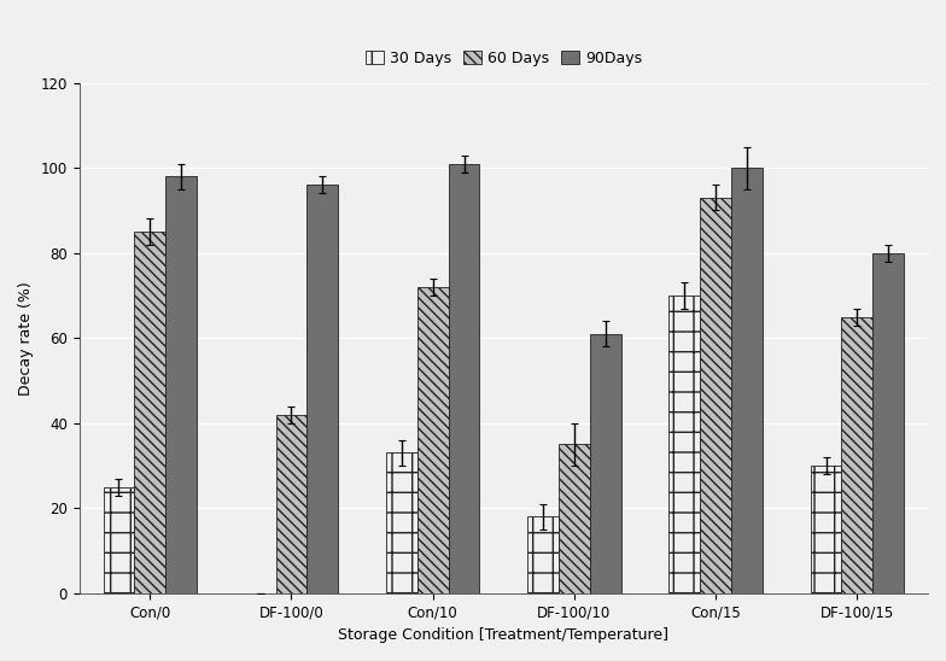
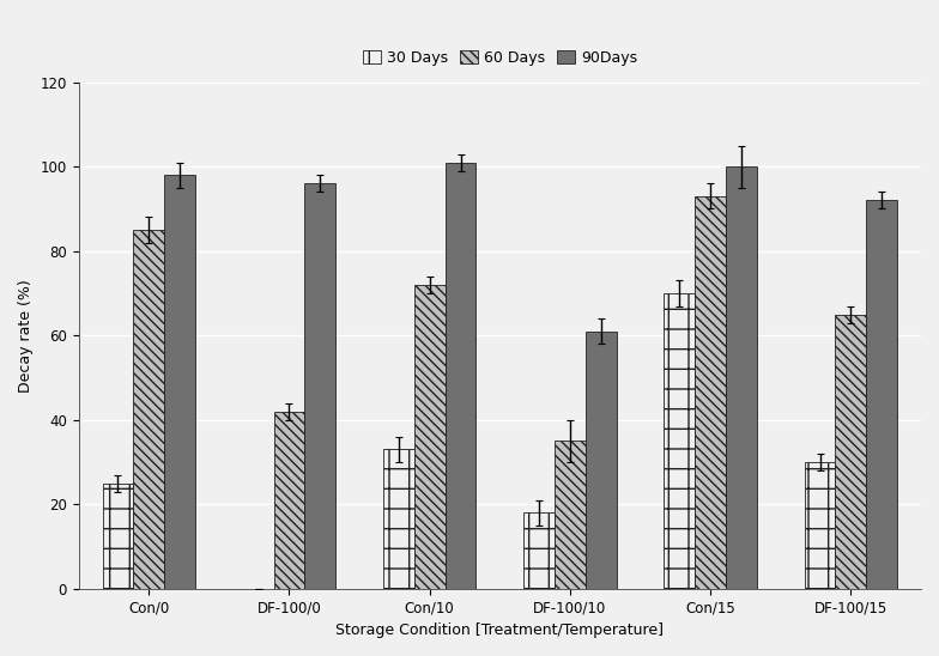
90Days/DF-100/15: 80 -> 92
